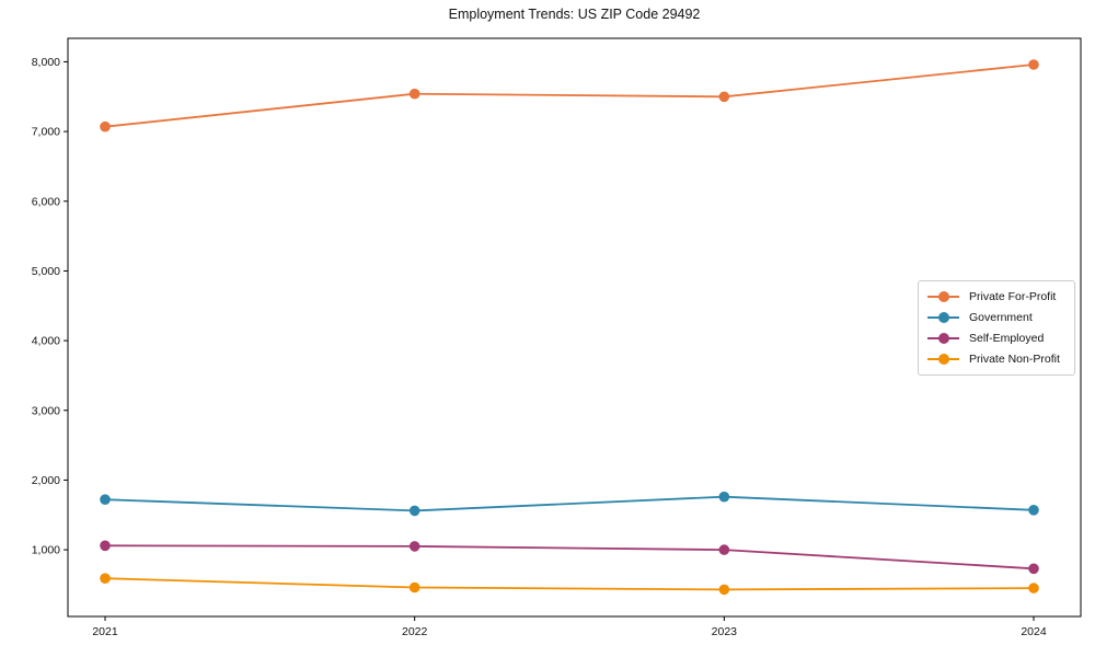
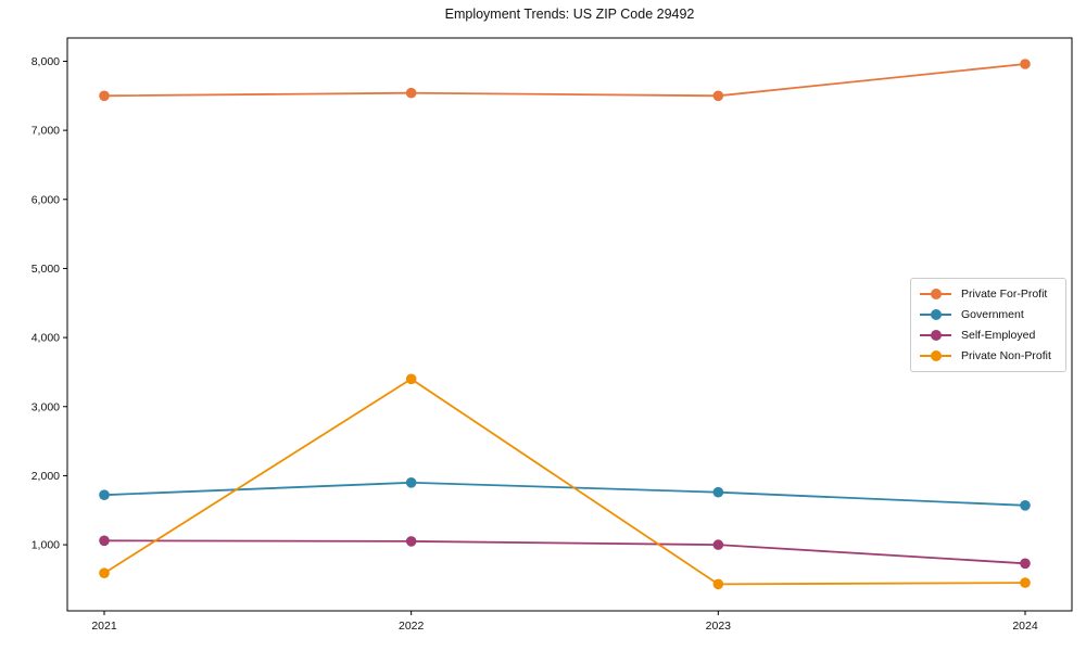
Private For-Profit/2021: 7100 -> 7500
Government/2022: 1600 -> 1900
Private Non-Profit/2022: 500 -> 3400
